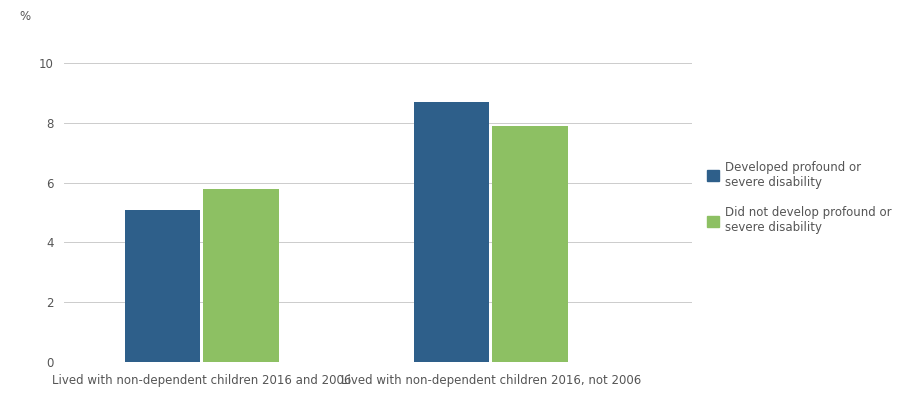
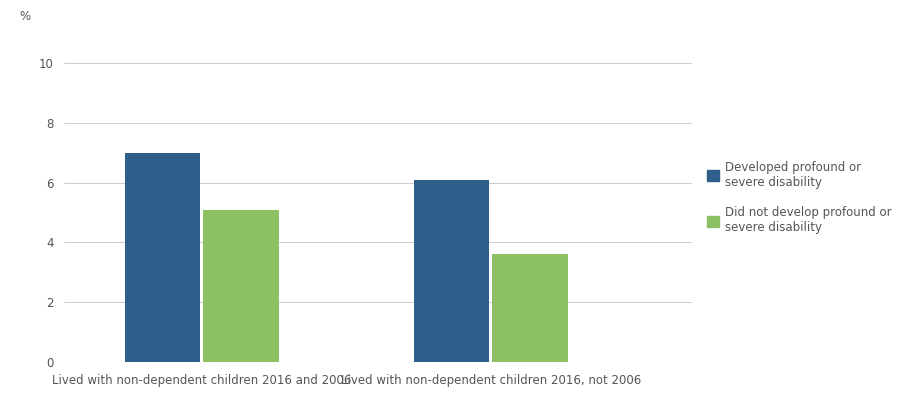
Developed profound or severe disability/Lived with non-dependent children 2016 and 2006: 5.1 -> 7.0
Did not develop profound or severe disability/Lived with non-dependent children 2016 and 2006: 5.8 -> 5.1
Developed profound or severe disability/Lived with non-dependent children 2016, not 2006: 8.7 -> 6.1
Did not develop profound or severe disability/Lived with non-dependent children 2016, not 2006: 7.9 -> 3.6
